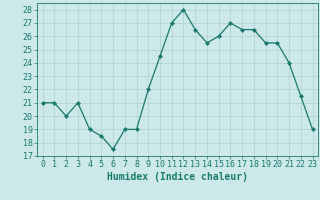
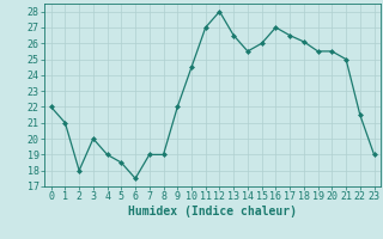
0: 21.0 -> 22.0
2: 20.0 -> 18.0
3: 21.0 -> 20.0
18: 26.5 -> 26.1
21: 24.0 -> 25.0
